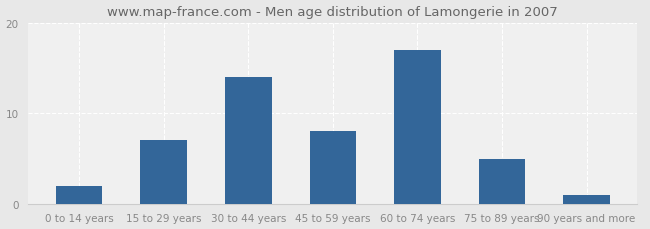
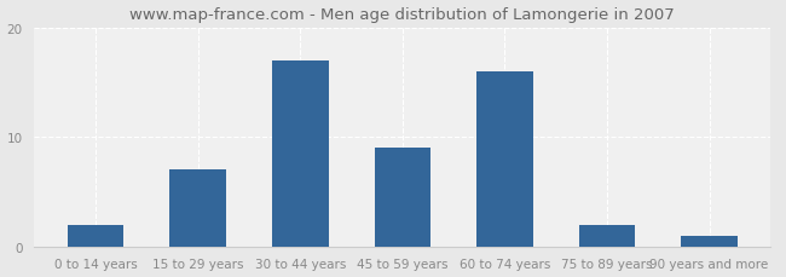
30 to 44 years: 14 -> 17
45 to 59 years: 8 -> 9
60 to 74 years: 17 -> 16
75 to 89 years: 5 -> 2
